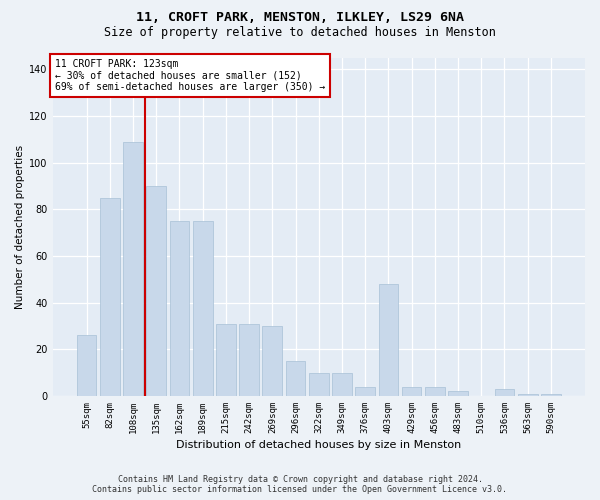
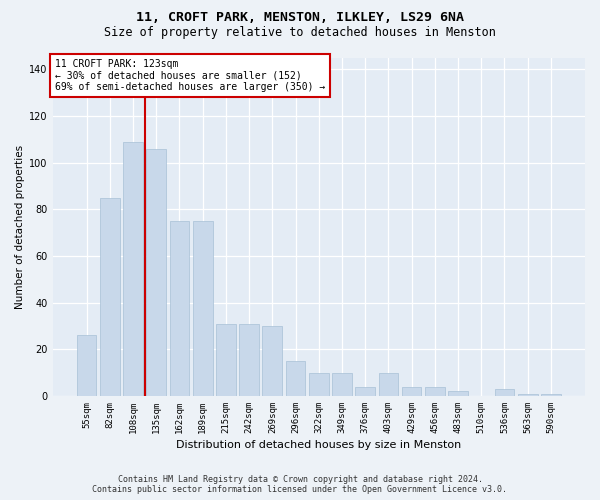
135sqm: 90 -> 106
403sqm: 48 -> 10
